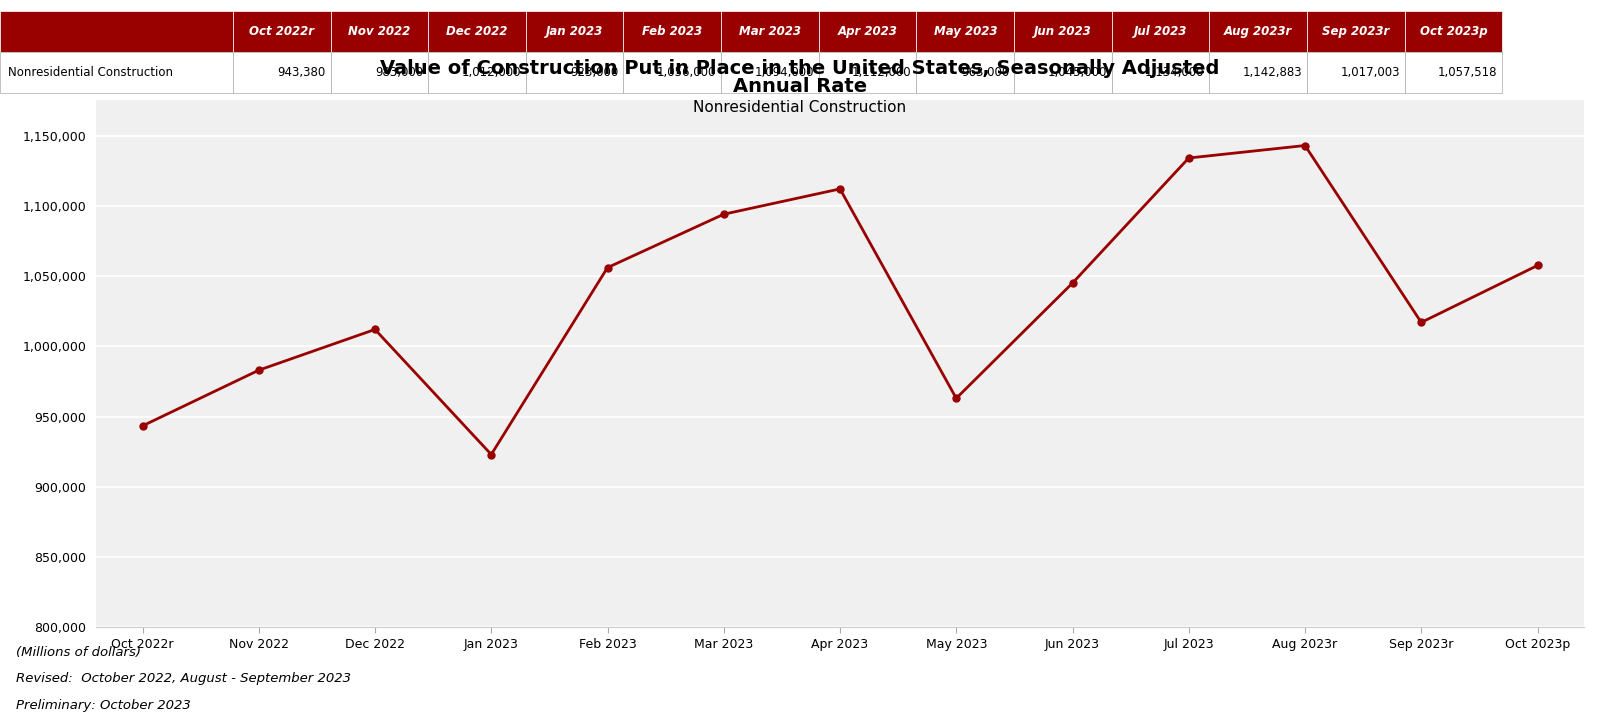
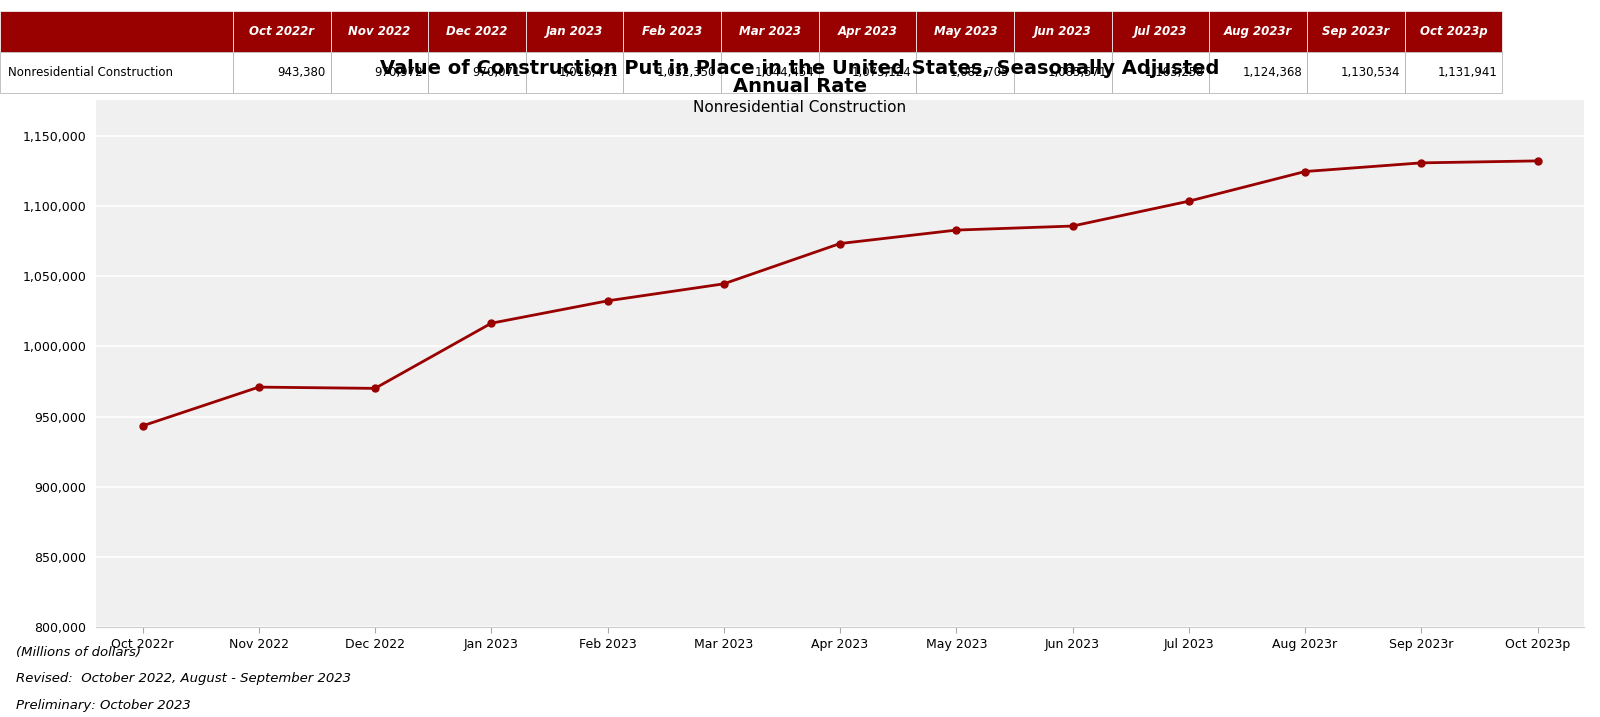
Nov 2022: 983,000 -> 971,000
Dec 2022: 1,012,000 -> 970,000
Jan 2023: 923,000 -> 1,016,000
Feb 2023: 1,056,000 -> 1,032,000
Mar 2023: 1,094,000 -> 1,044,000
Apr 2023: 1,112,000 -> 1,073,000
May 2023: 963,000 -> 1,083,000
Jun 2023: 1,045,000 -> 1,086,000
Jul 2023: 1,134,000 -> 1,103,000
Aug 2023r: 1,142,883 -> 1,124,368
Sep 2023r: 1,017,003 -> 1,130,534
Oct 2023p: 1,057,518 -> 1,131,941
